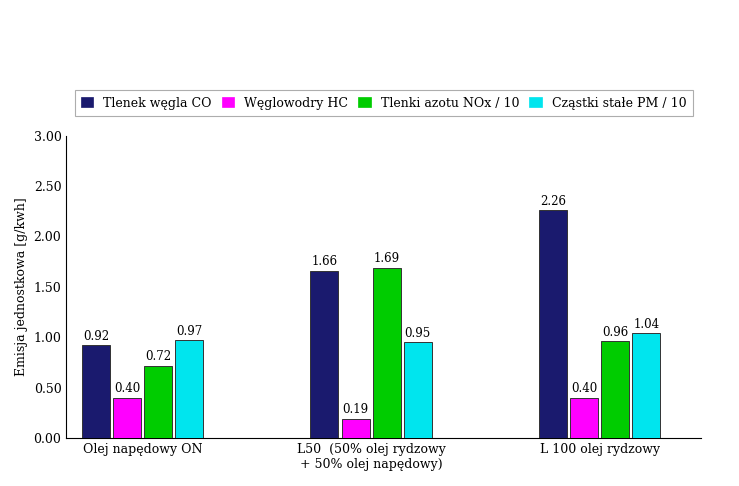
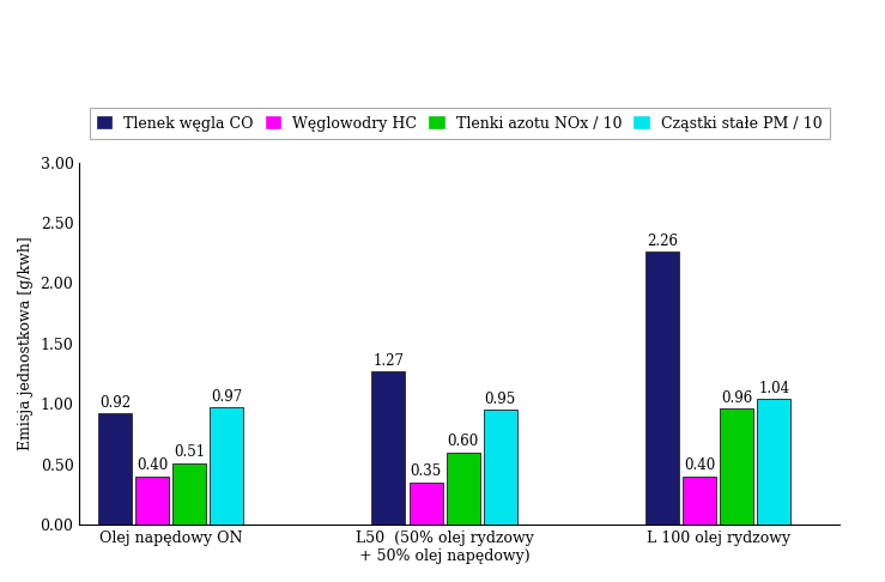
Tlenki azotu NOx / 10/Olej napędowy ON: 0.72 -> 0.51
Tlenek węgla CO/L50 (50% olej rydzowy + 50% olej napędowy): 1.66 -> 1.27
Węglowodry HC/L50 (50% olej rydzowy + 50% olej napędowy): 0.19 -> 0.35
Tlenki azotu NOx / 10/L50 (50% olej rydzowy + 50% olej napędowy): 1.69 -> 0.60
